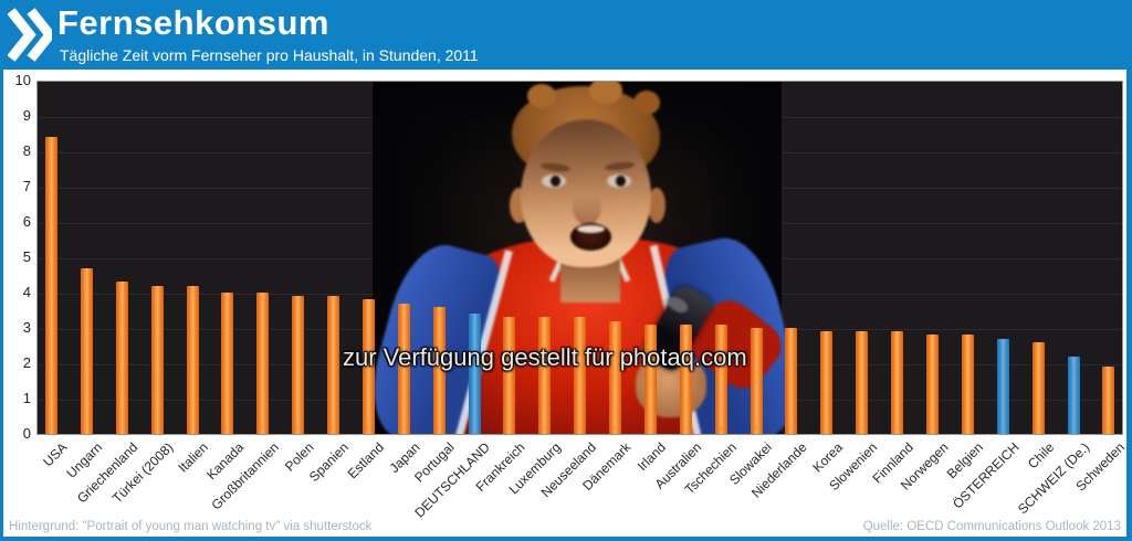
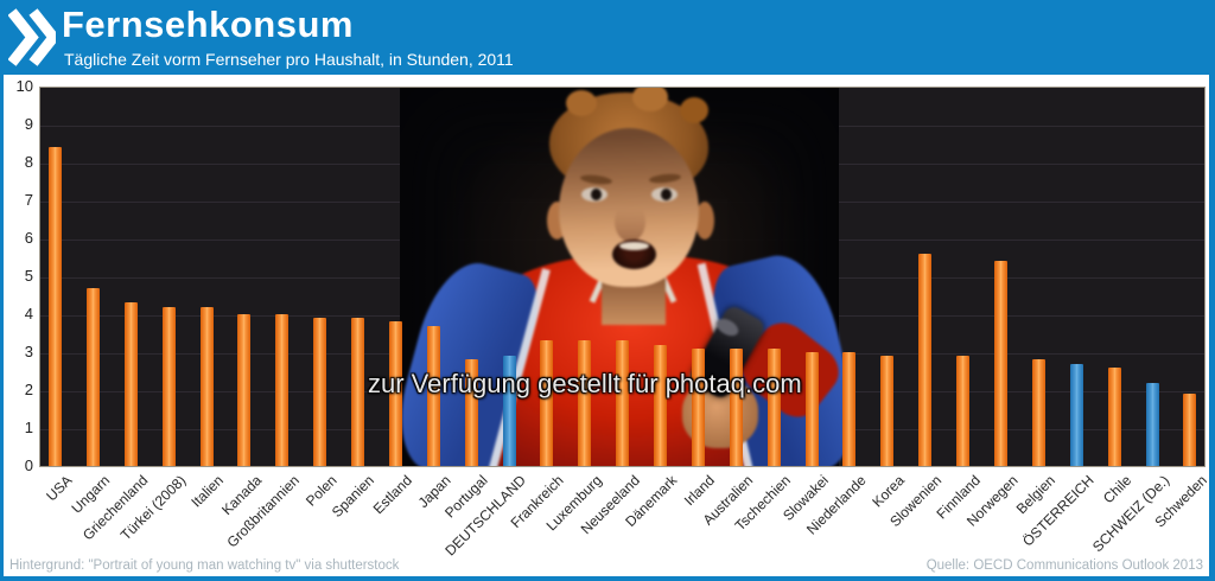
Portugal: 3.6 -> 2.8
DEUTSCHLAND: 3.4 -> 2.9
Slowenien: 2.9 -> 5.6
Norwegen: 2.8 -> 5.4
